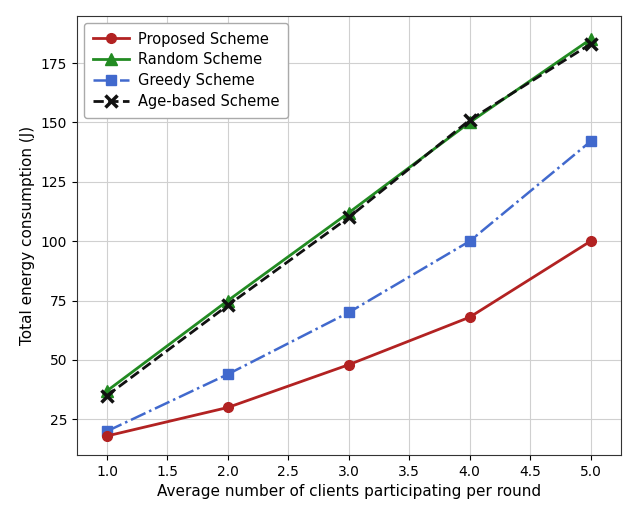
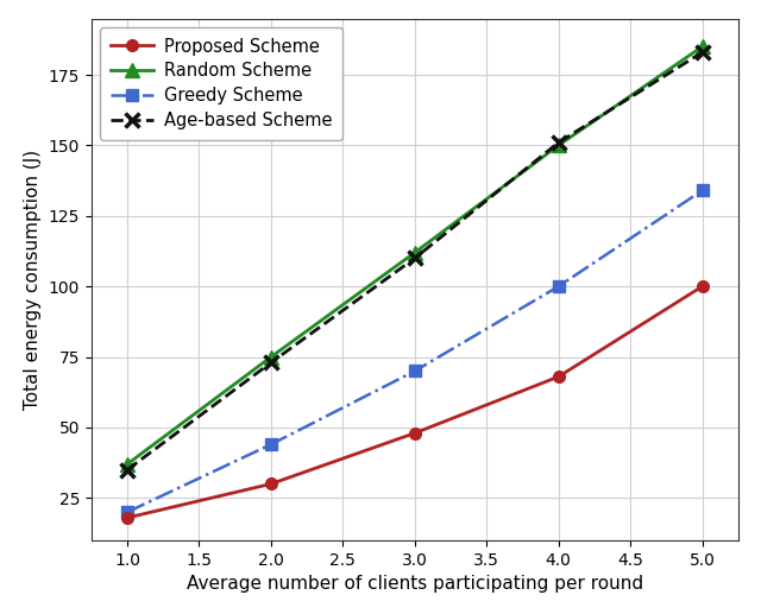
Greedy Scheme/5.0: 142 -> 134
